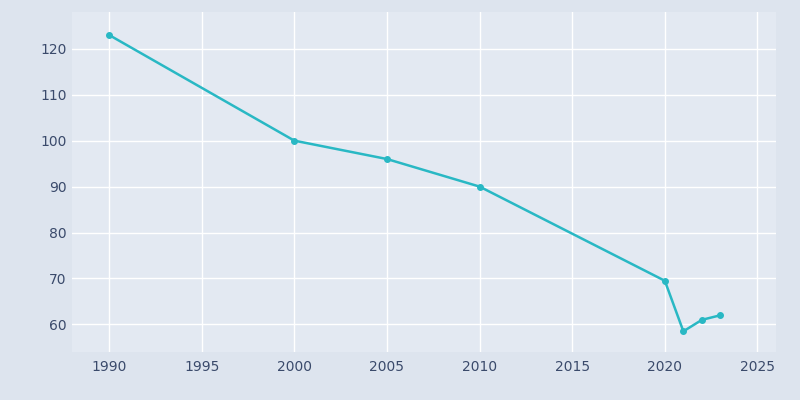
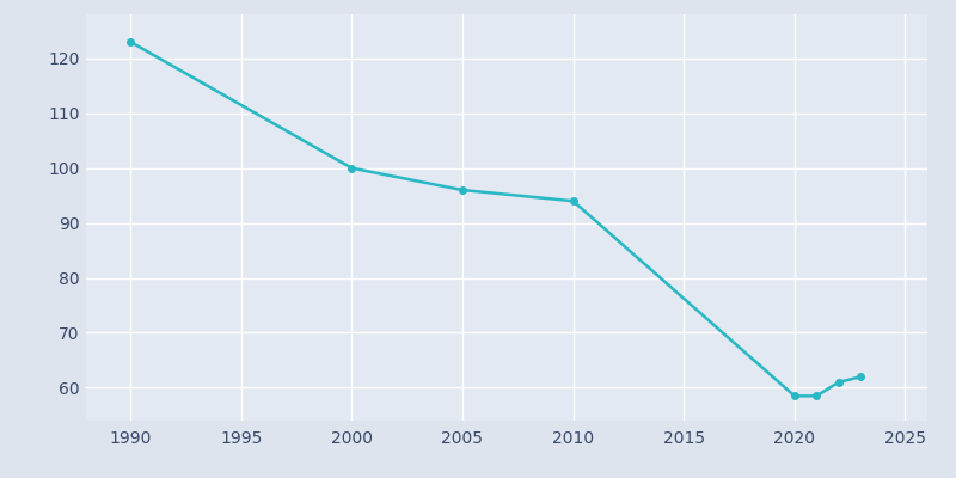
2010: 90.0 -> 94.0
2020: 69.5 -> 58.5
